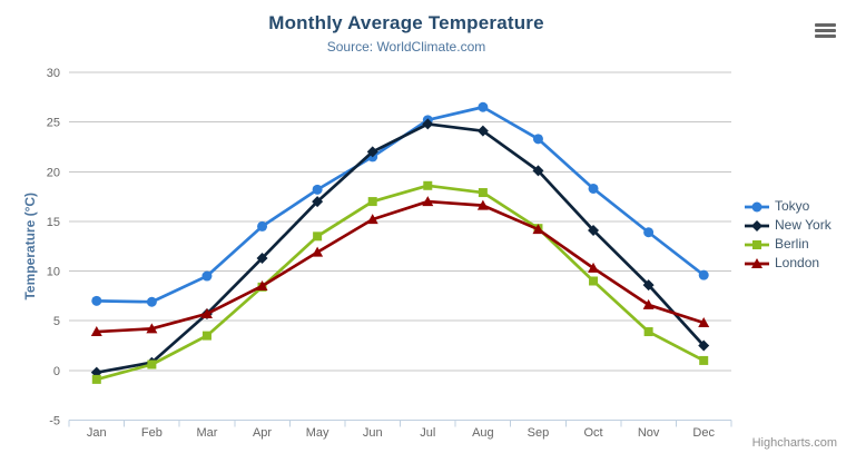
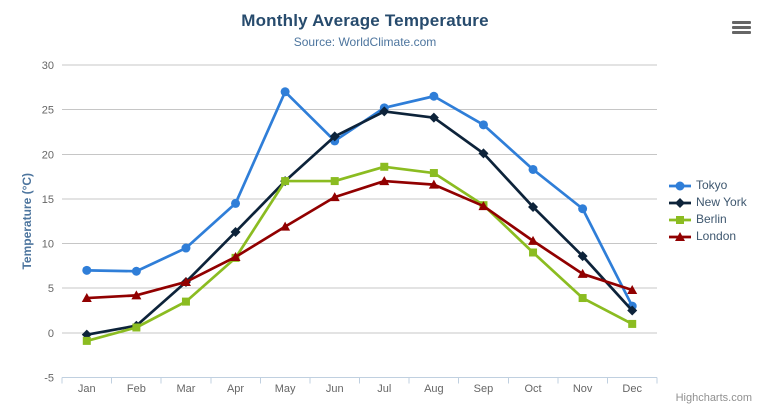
Tokyo/May: 18 -> 27
Berlin/May: 14 -> 17
Tokyo/Dec: 10 -> 3
